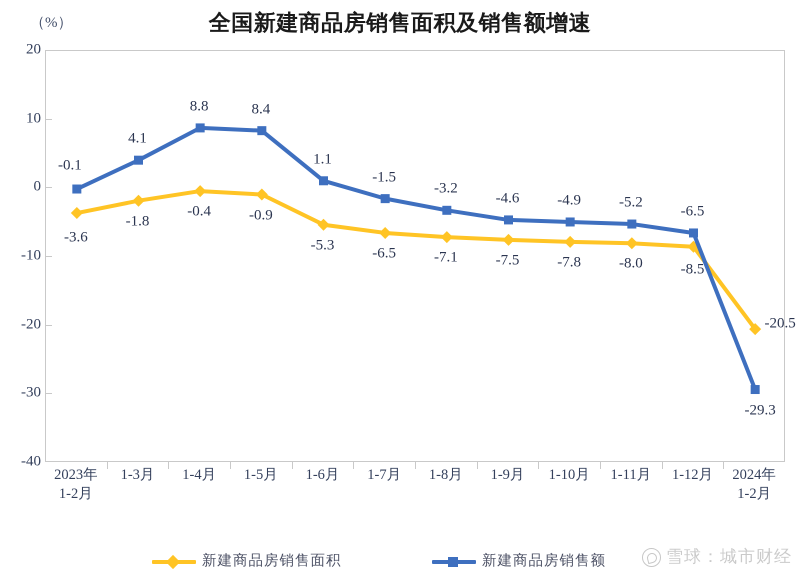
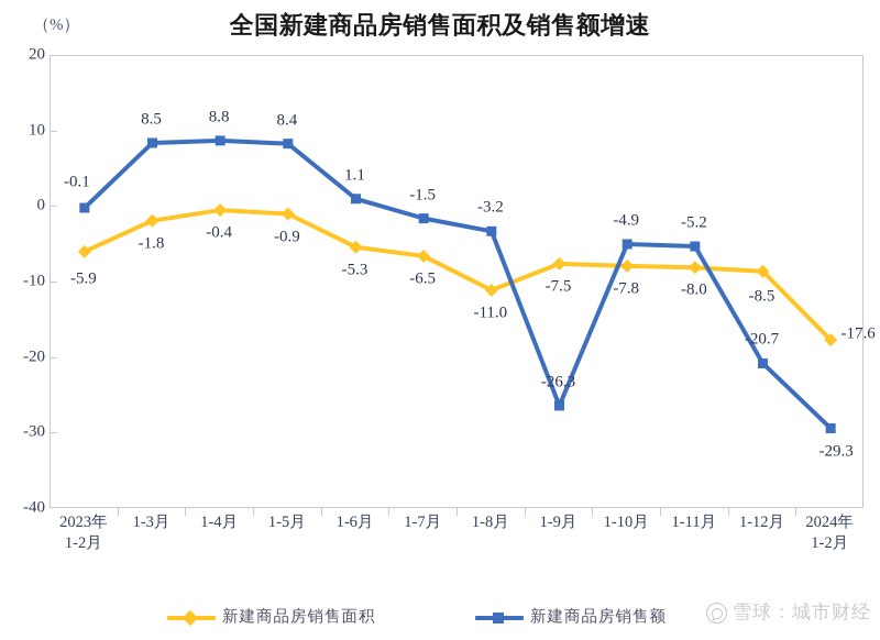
新建商品房销售面积/2023年 1-2月: -3.6 -> -5.9
新建商品房销售额/1-3月: 4.1 -> 8.5
新建商品房销售面积/1-8月: -7.1 -> -11.0
新建商品房销售额/1-9月: -4.6 -> -26.3
新建商品房销售额/1-12月: -6.5 -> -20.7
新建商品房销售面积/2024年 1-2月: -20.5 -> -17.6
